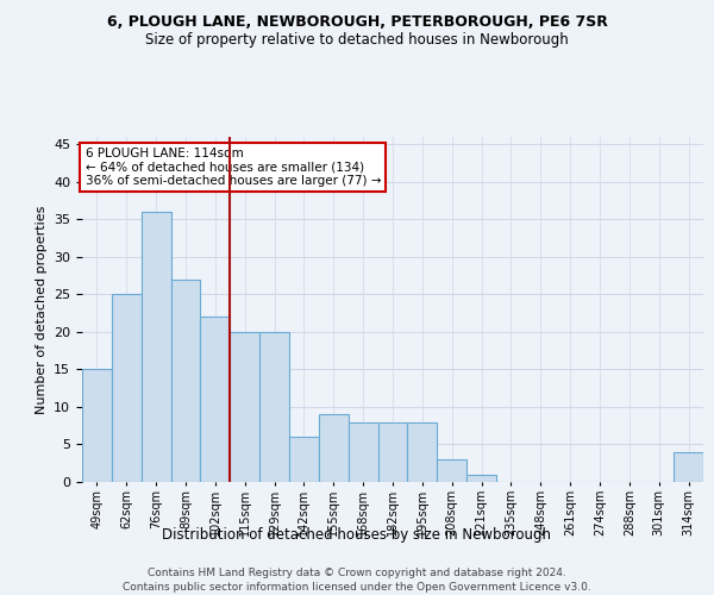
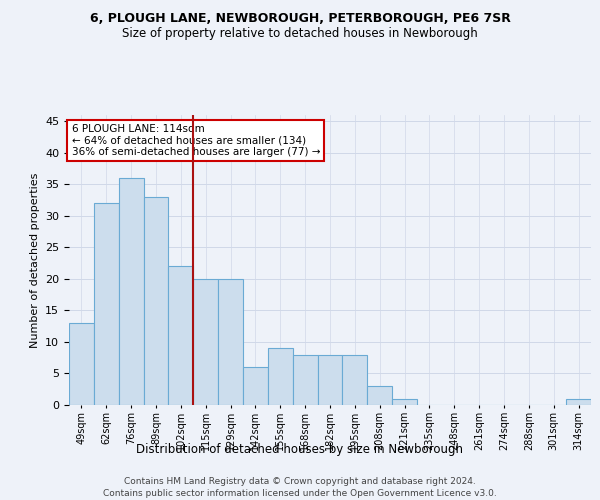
49sqm: 15 -> 13
62sqm: 25 -> 32
89sqm: 27 -> 33
314sqm: 4 -> 1
